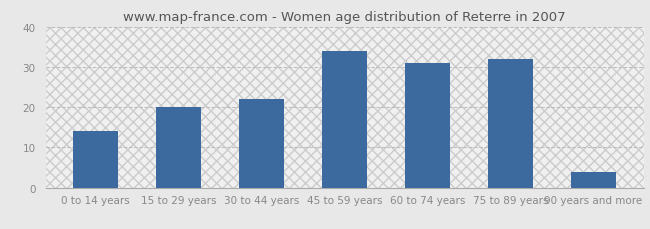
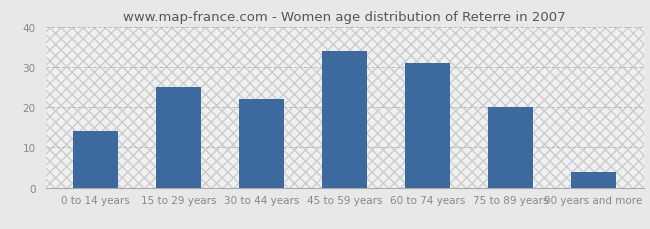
15 to 29 years: 20 -> 25
75 to 89 years: 32 -> 20
